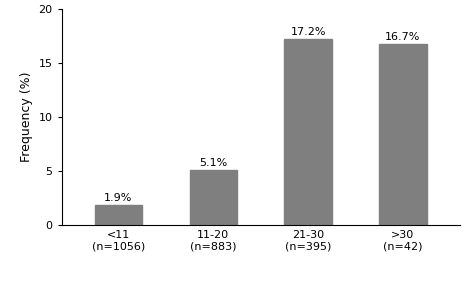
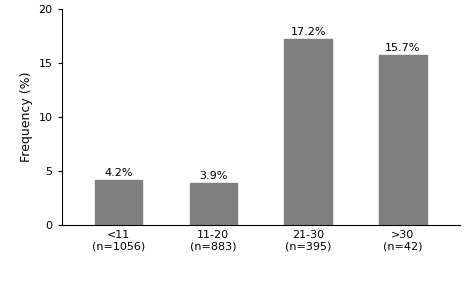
<11 (n=1056): 1.9% -> 4.2%
11-20 (n=883): 5.1% -> 3.9%
>30 (n=42): 16.7% -> 15.7%
